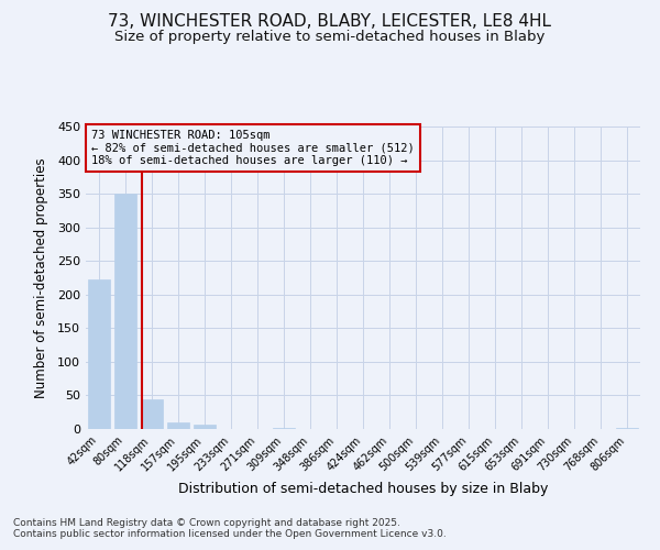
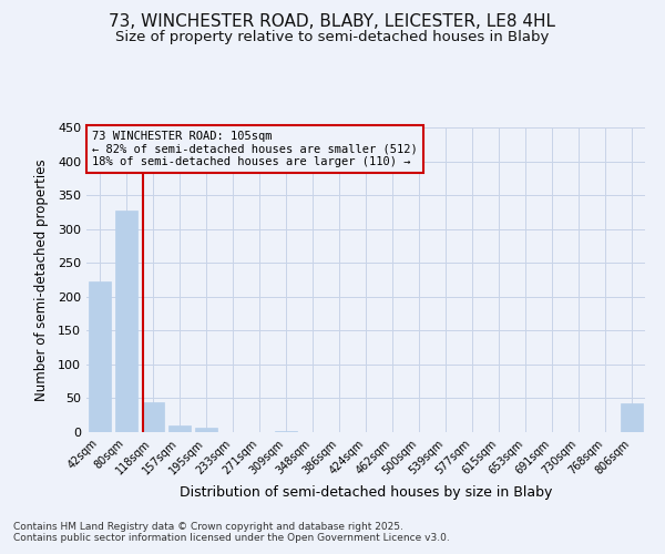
80sqm: 350 -> 328
806sqm: 2 -> 42
